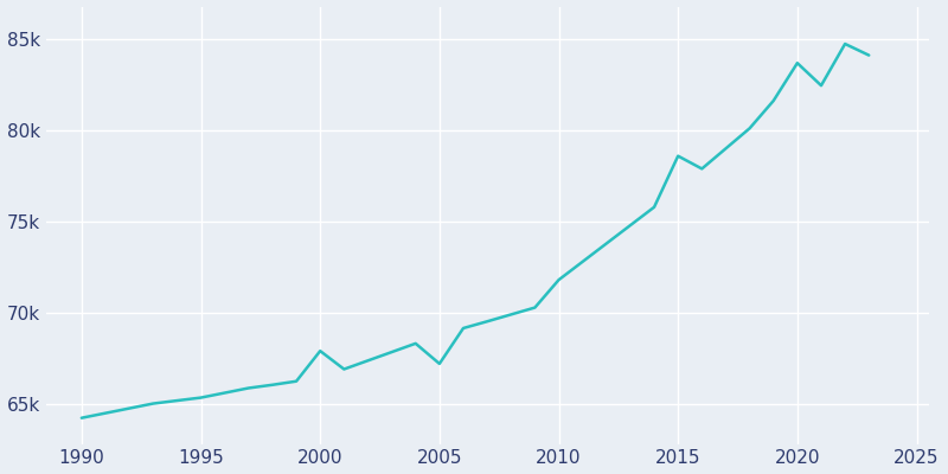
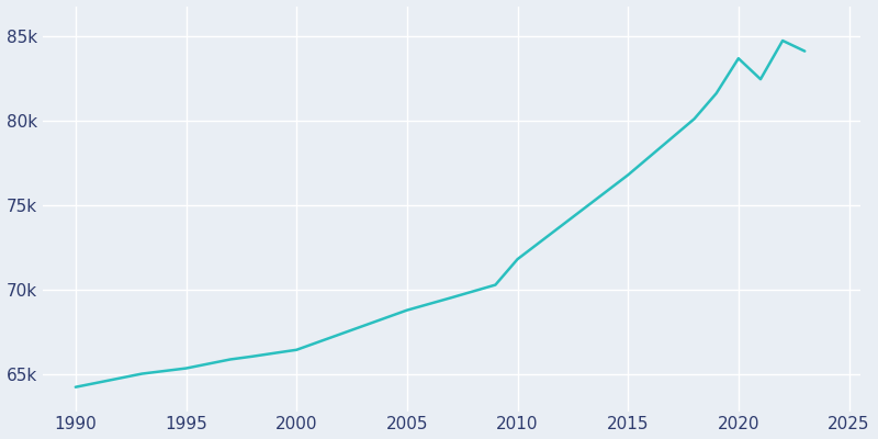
2000: 67.9k -> 66.4k
2005: 67.2k -> 68.8k
2015: 78.6k -> 76.8k
